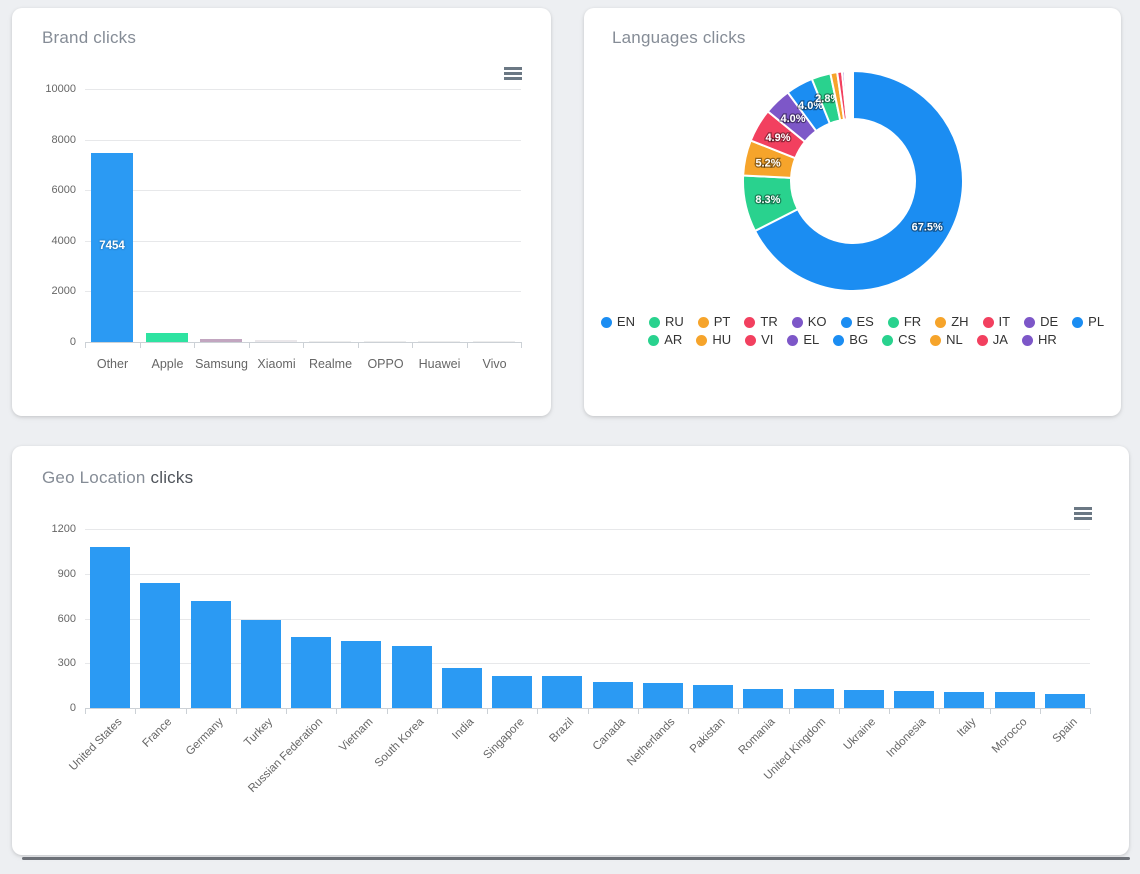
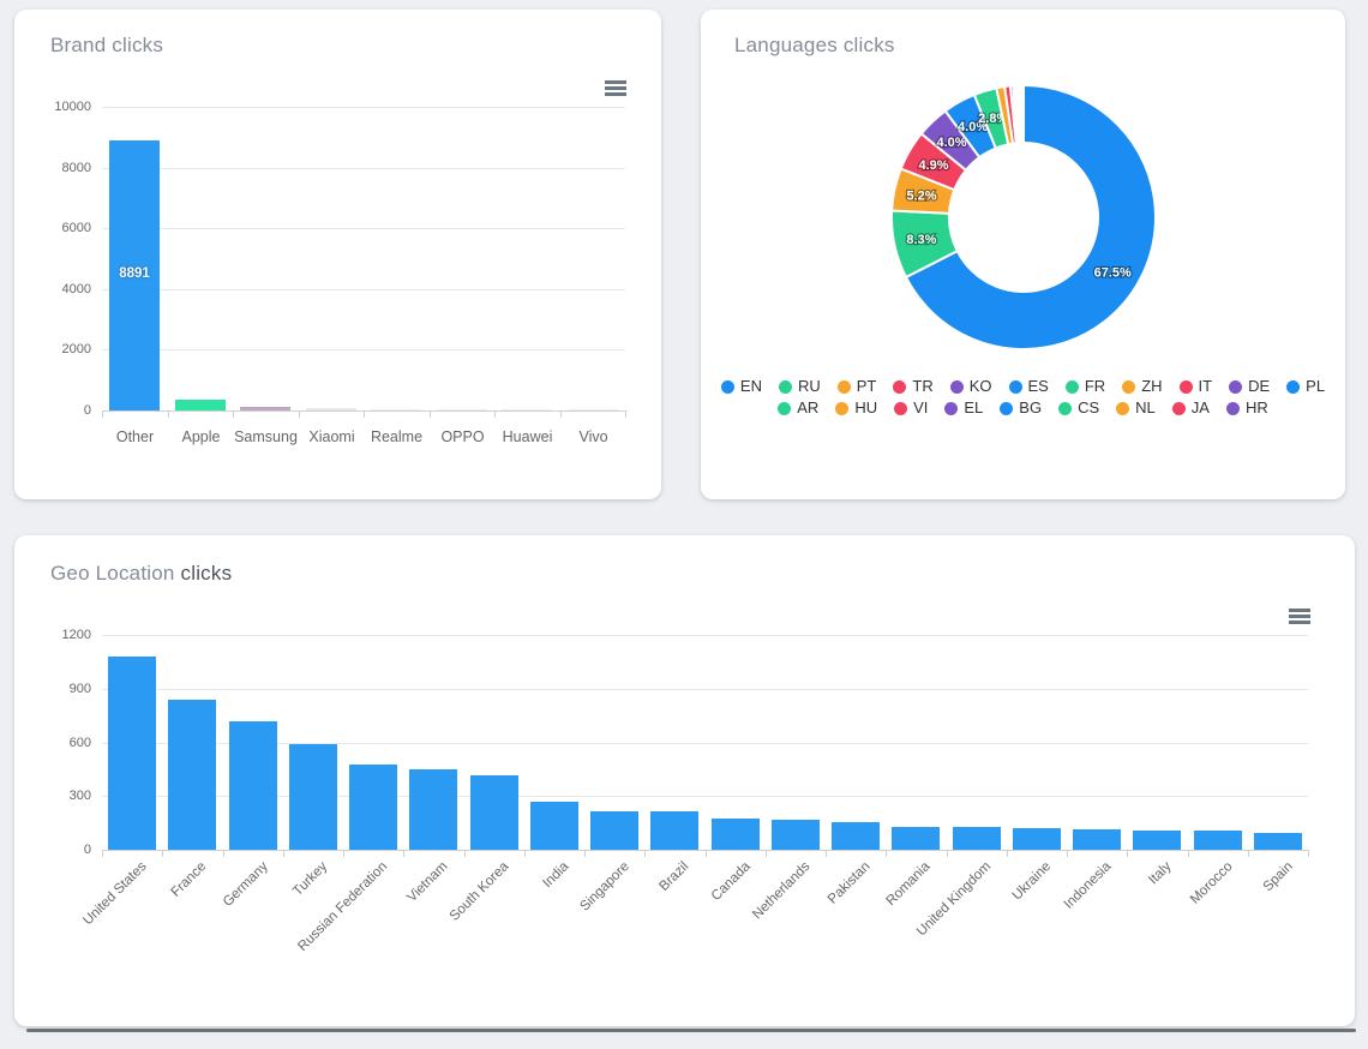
Brand clicks/Other: 7454 -> 8891
